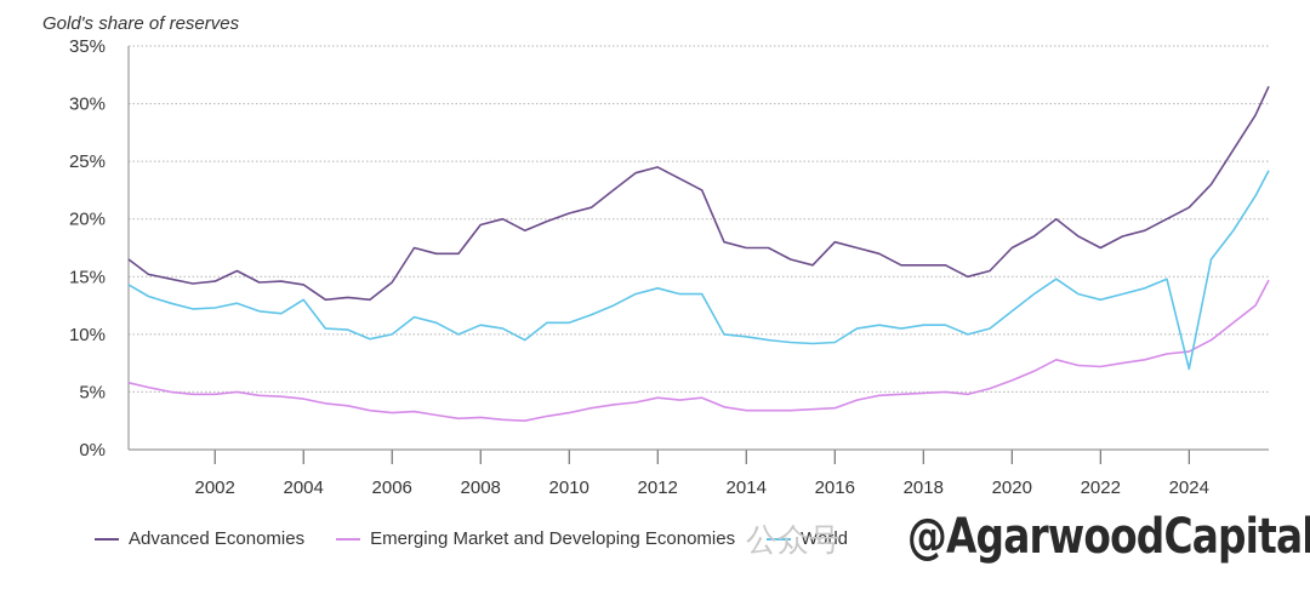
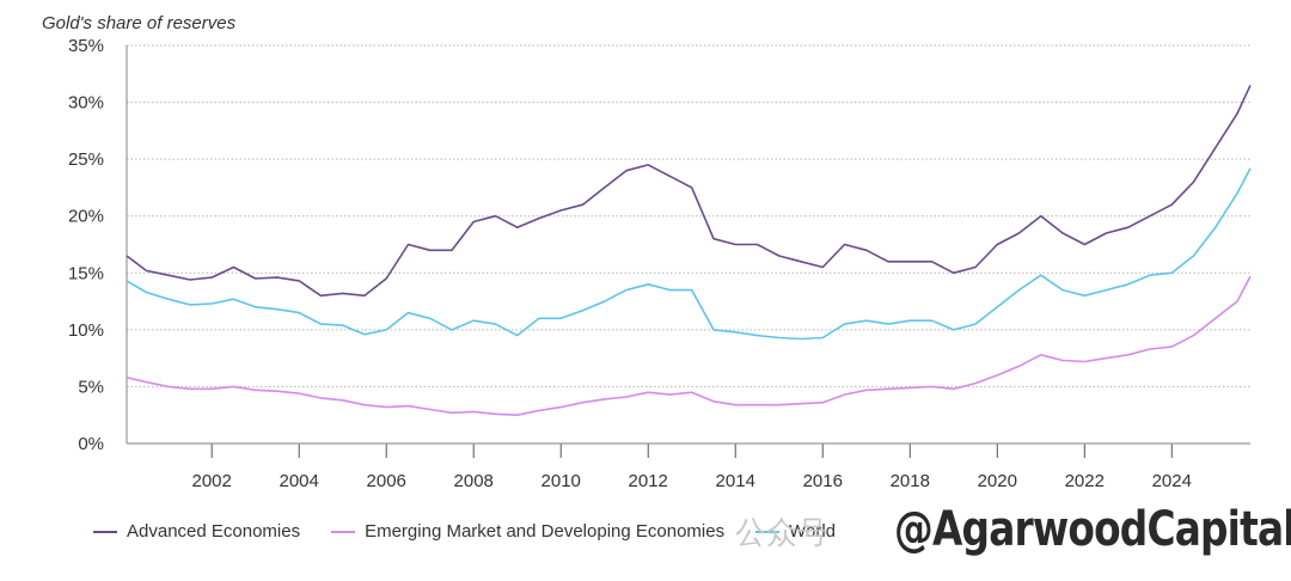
World/2004: 13% -> 12%
Advanced Economies/2016: 18% -> 16%
World/2024: 7% -> 15%
